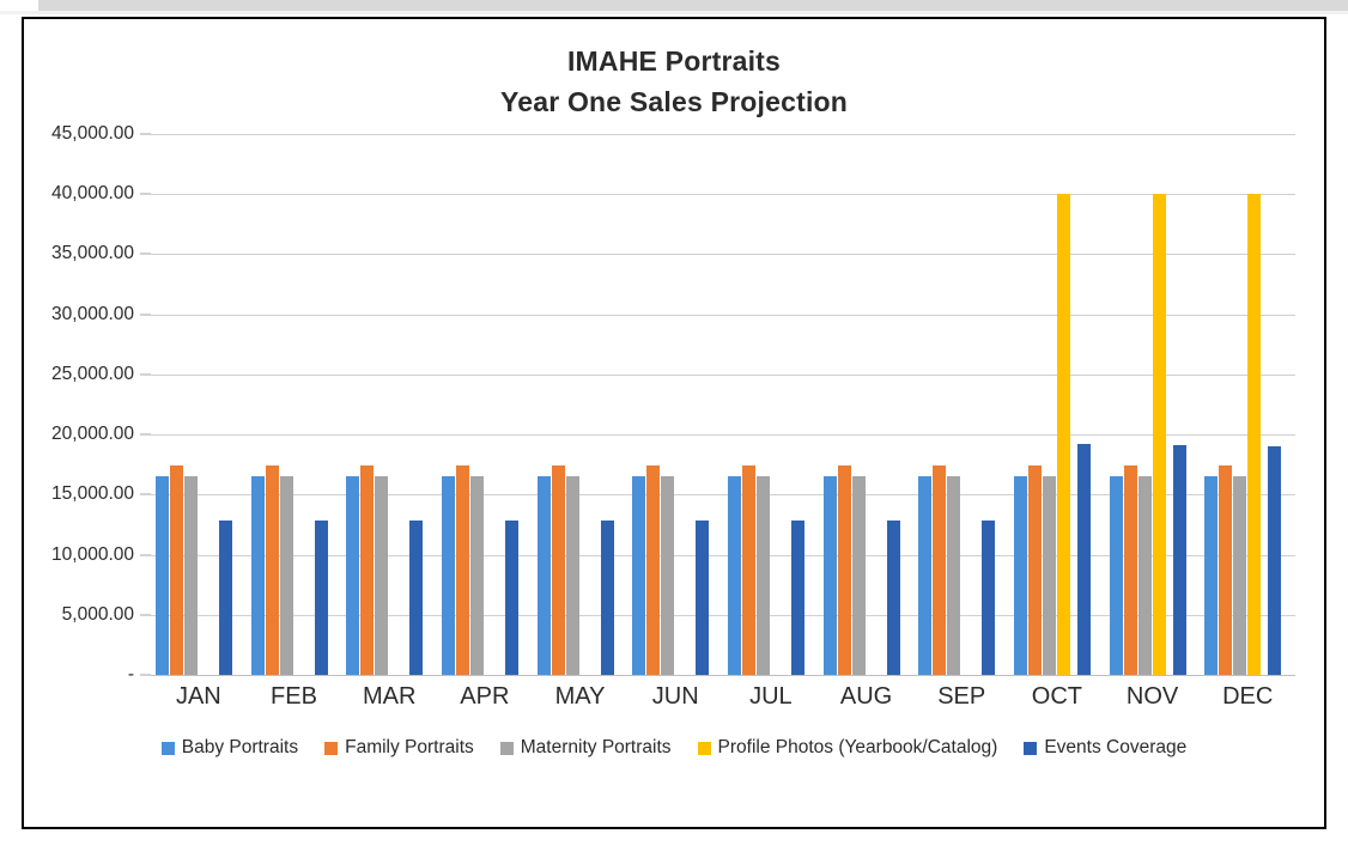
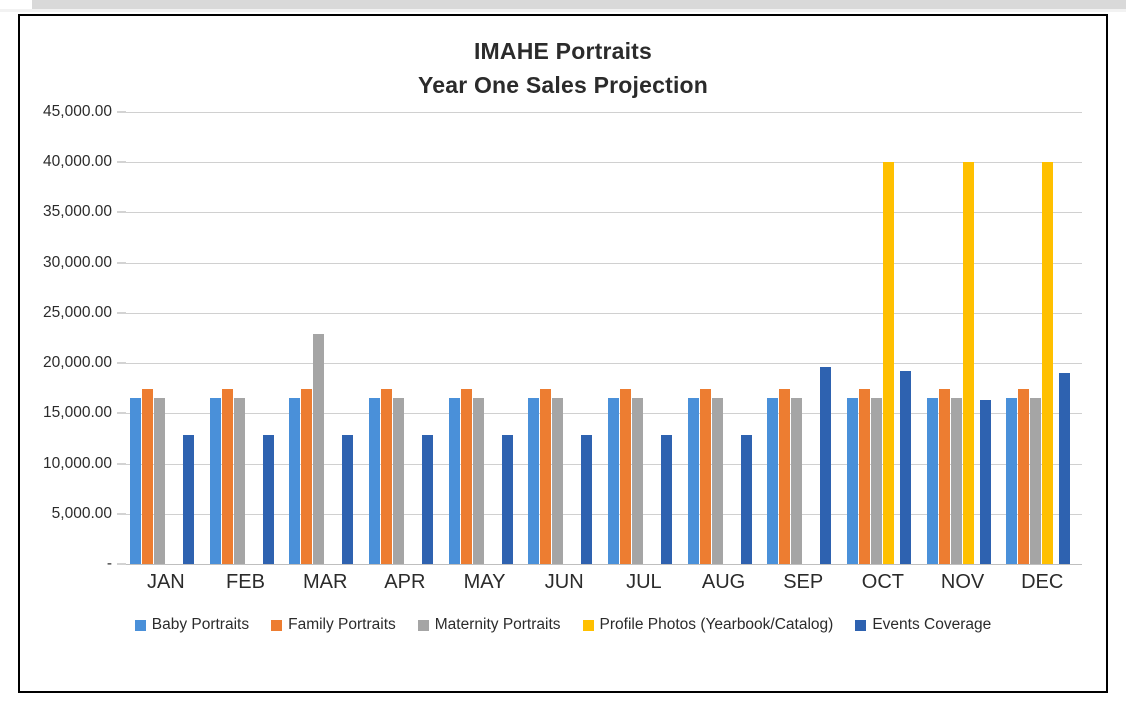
Maternity Portraits/MAR: 16500 -> 22900
Events Coverage/SEP: 12800 -> 19600
Events Coverage/NOV: 19100 -> 16300
